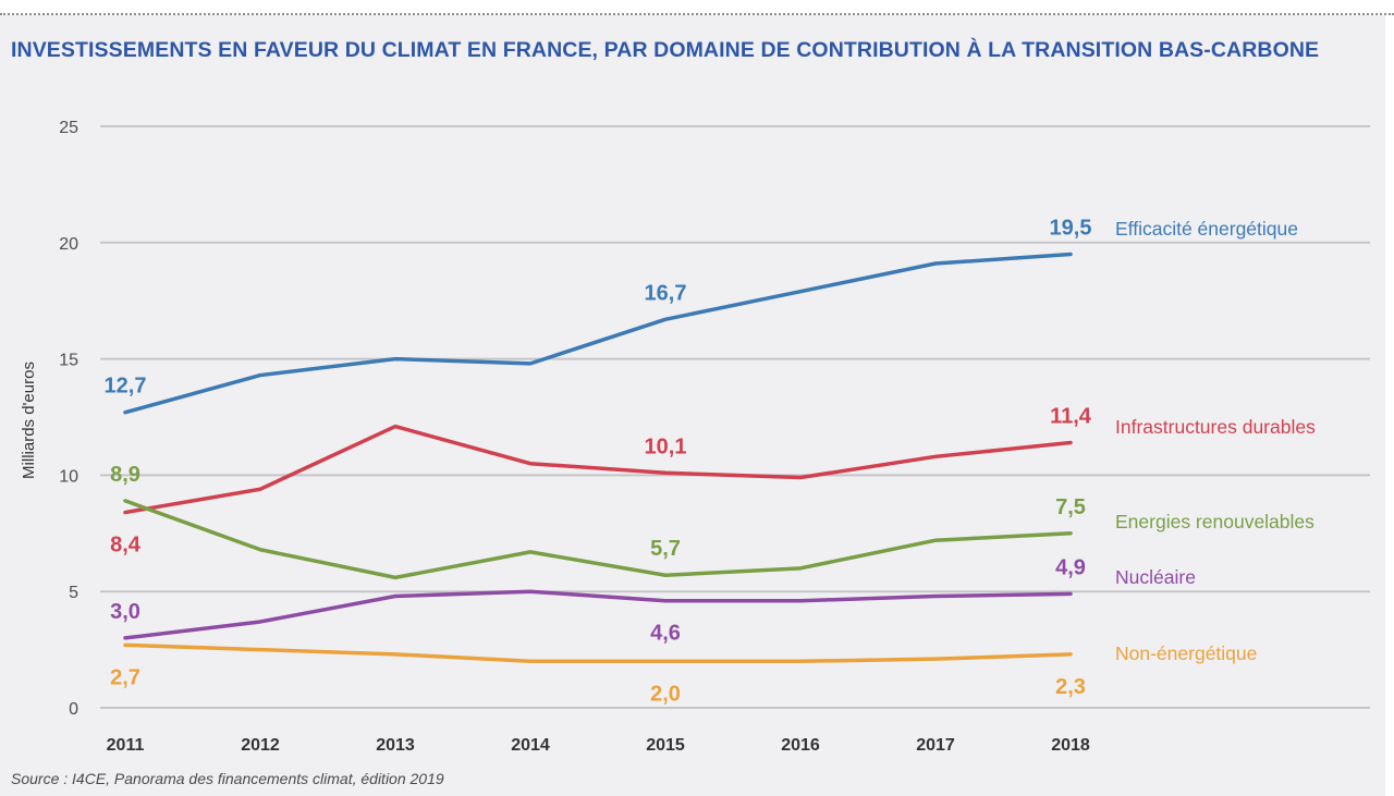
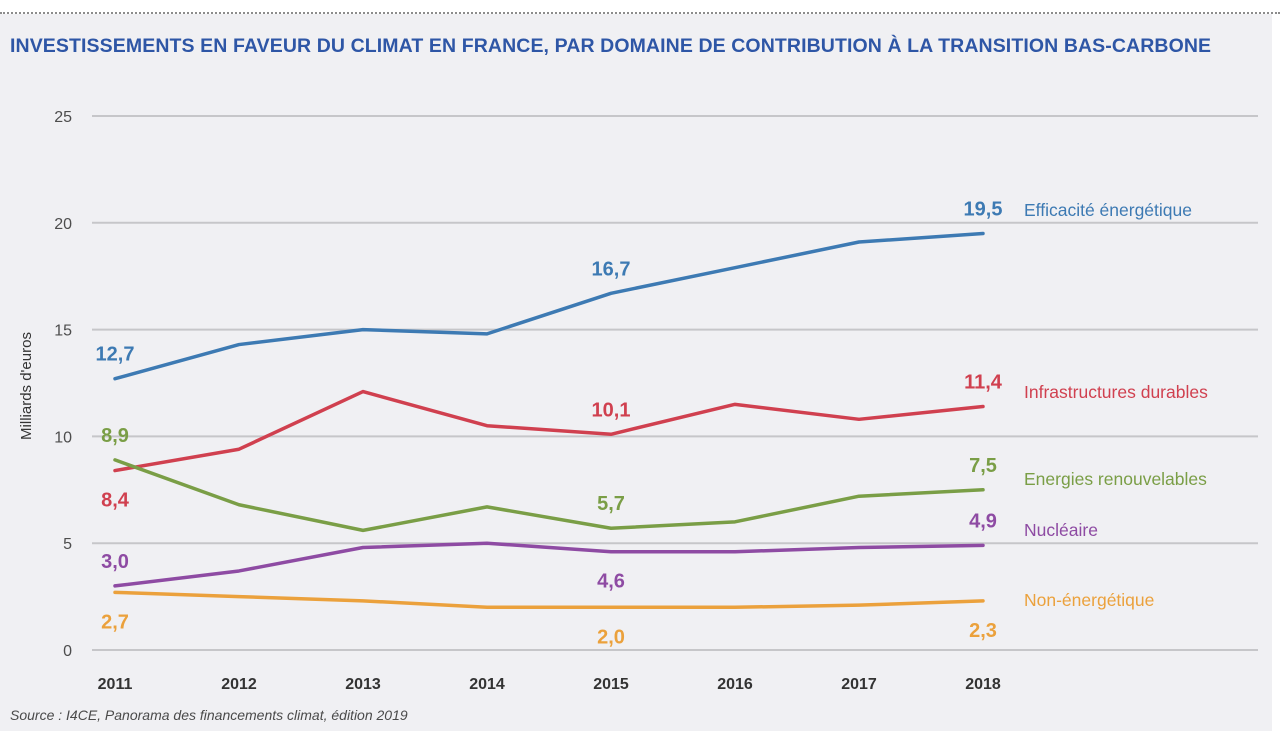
Infrastructures durables/2016: 9.9 -> 11.5
